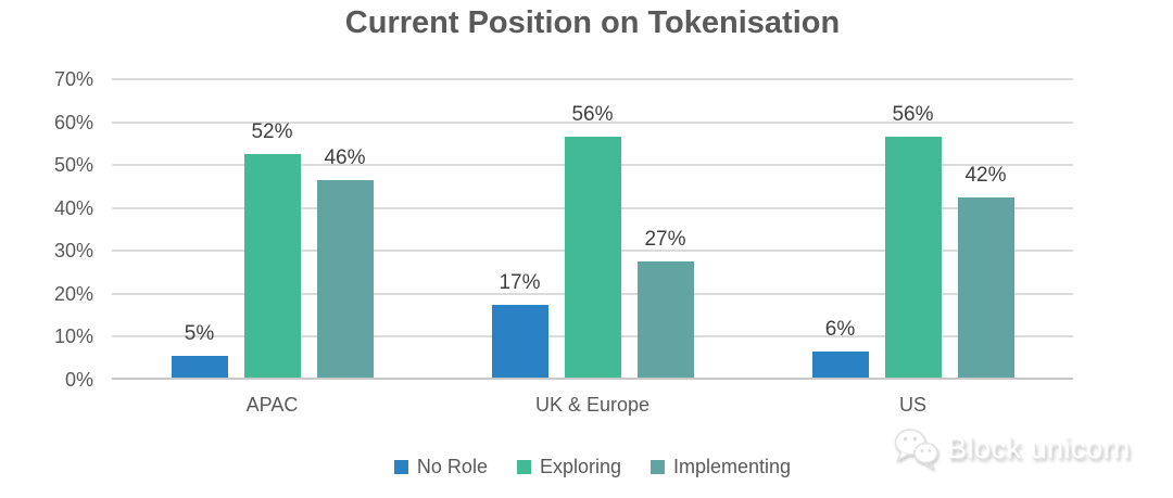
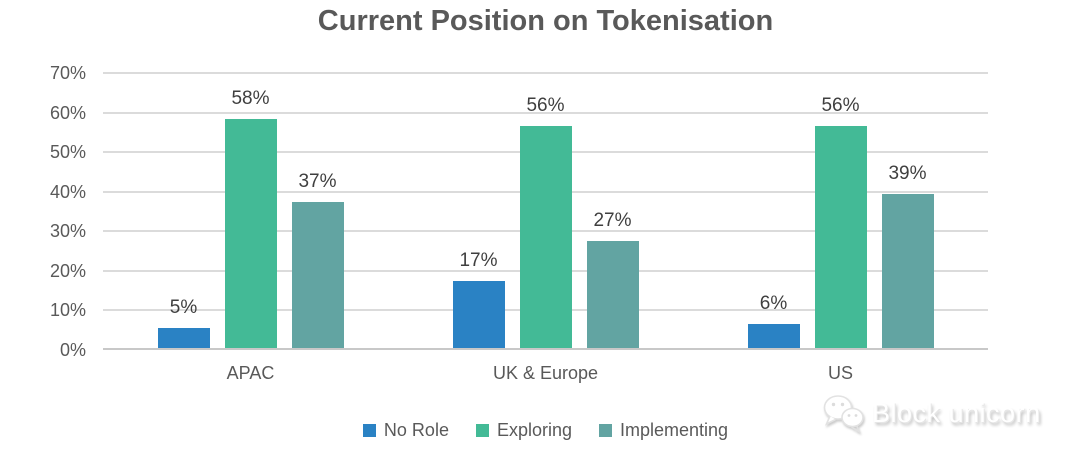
Exploring/APAC: 52% -> 58%
Implementing/APAC: 46% -> 37%
Implementing/US: 42% -> 39%
